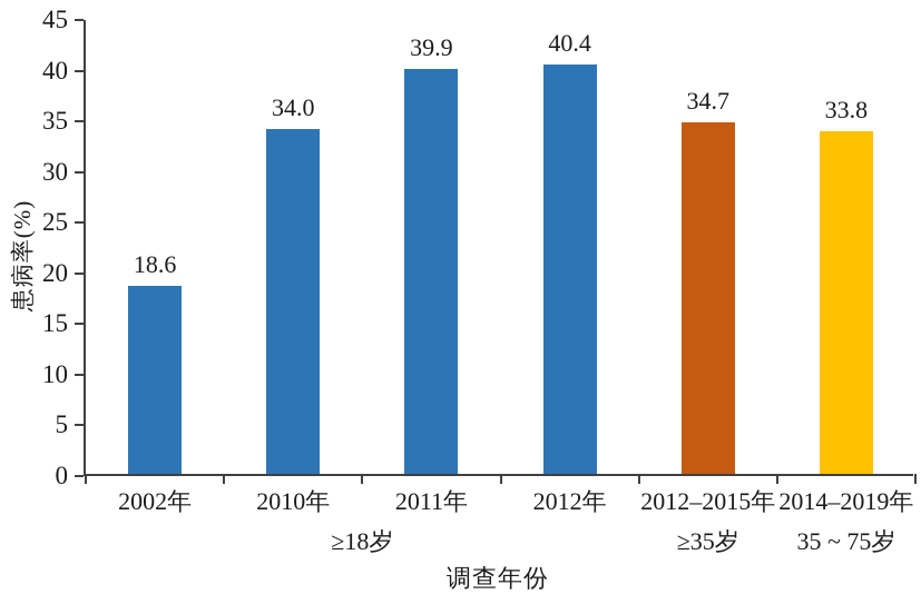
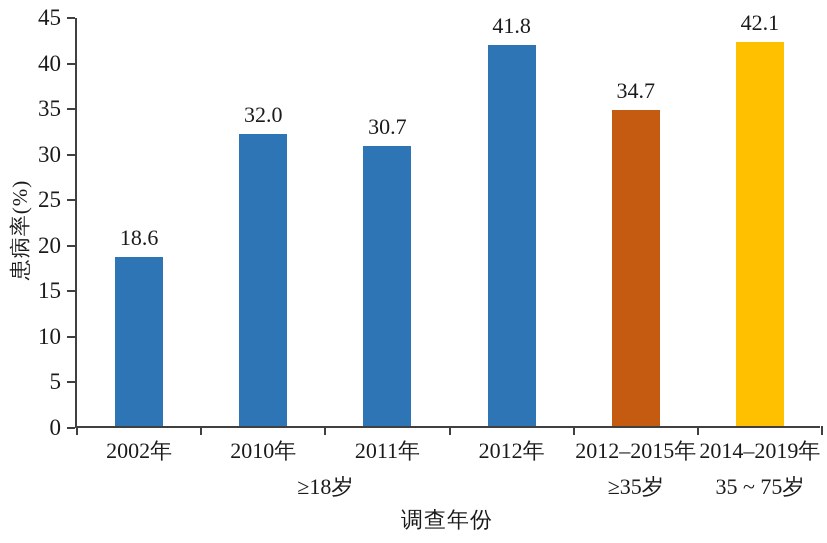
2010年: 34.0 -> 32.0
2011年: 39.9 -> 30.7
2012年: 40.4 -> 41.8
2014–2019年: 33.8 -> 42.1
